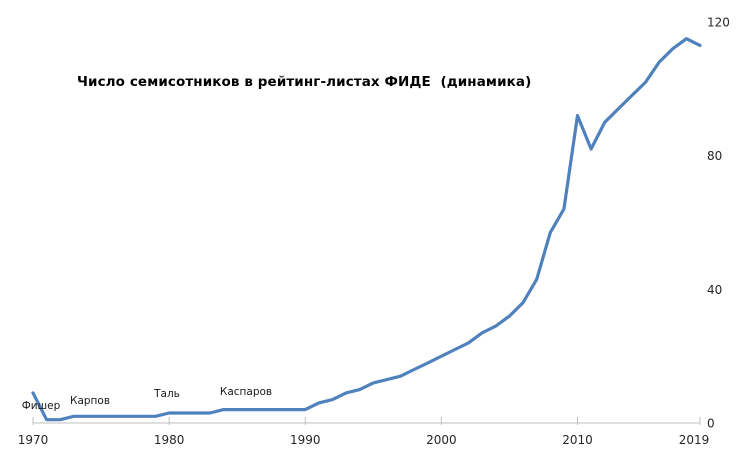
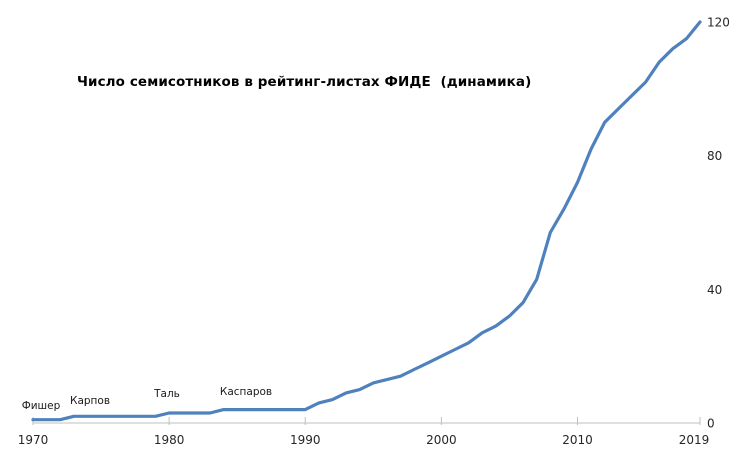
1970: 9 -> 1
2010: 92 -> 72
2019: 113 -> 120
